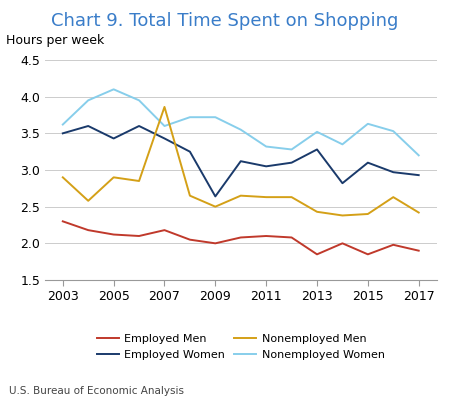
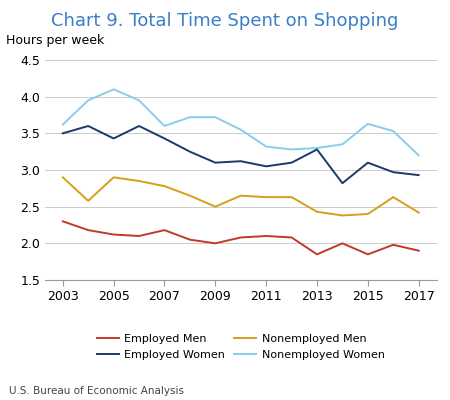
Nonemployed Men/2007: 3.86 -> 2.78
Employed Women/2009: 2.64 -> 3.10
Nonemployed Women/2013: 3.52 -> 3.30
